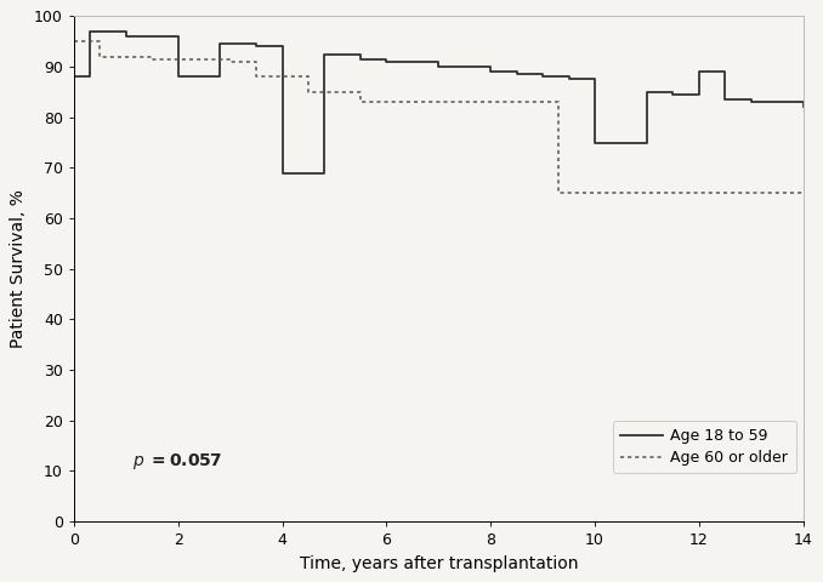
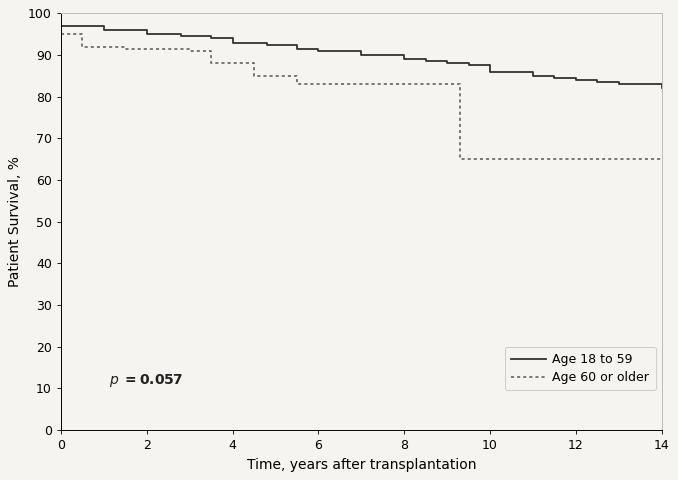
Age 18 to 59/0: 88.0 -> 97.0
Age 18 to 59/2: 88.0 -> 95.0
Age 18 to 59/4: 69.0 -> 93.0
Age 18 to 59/10: 75.0 -> 86.0
Age 18 to 59/12: 89.0 -> 84.0
